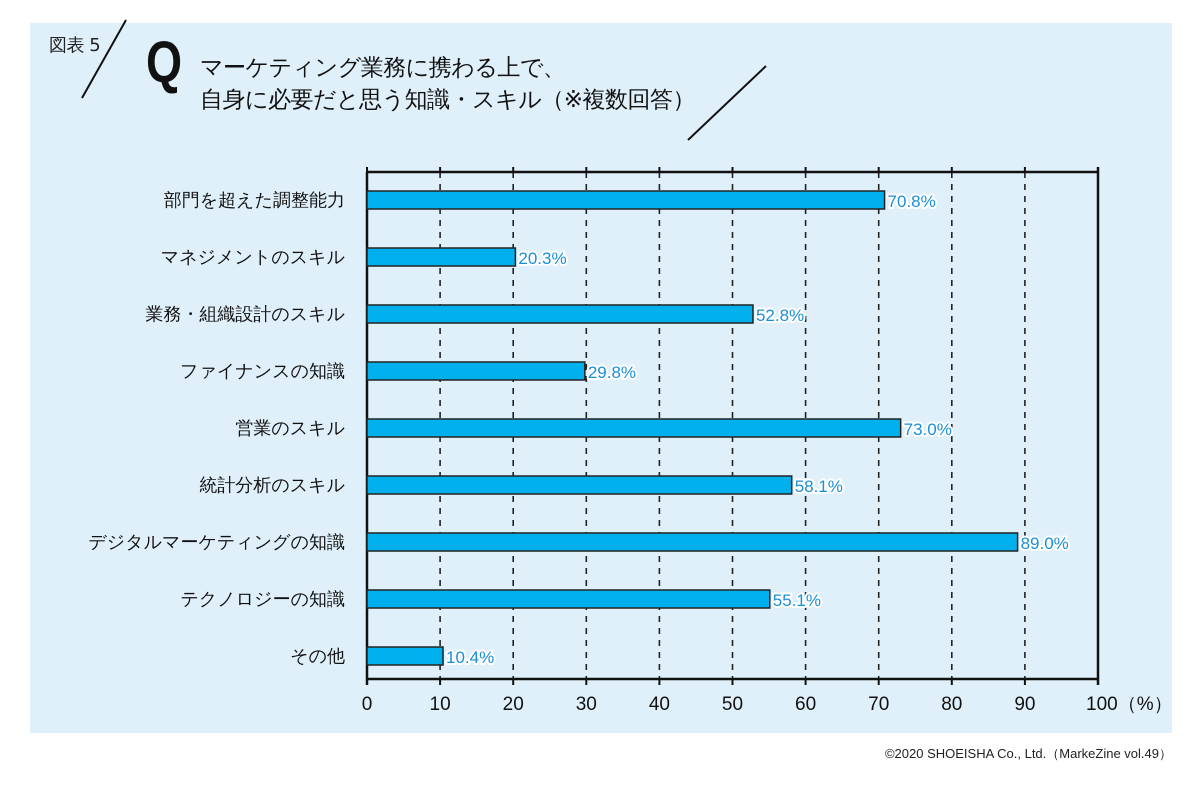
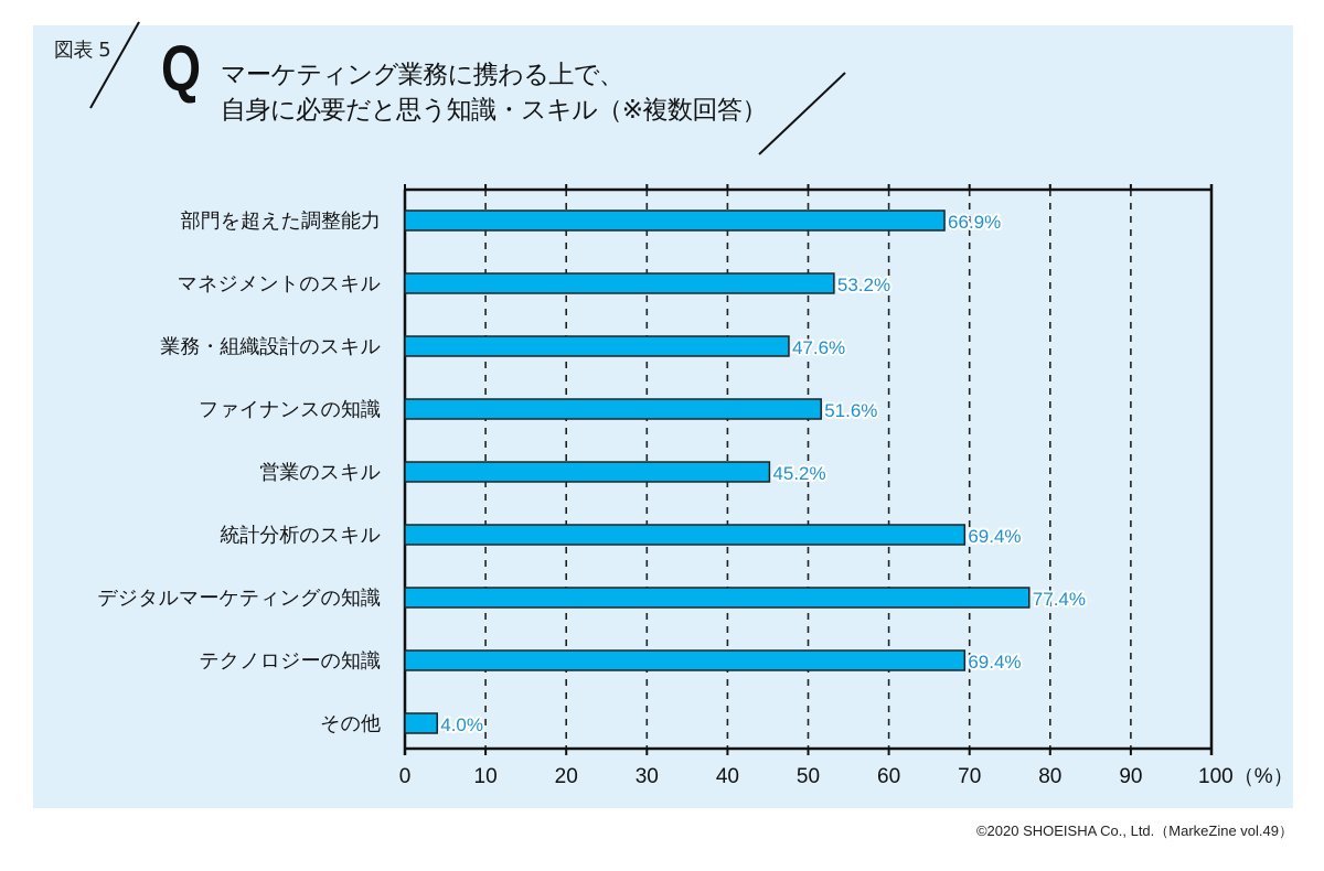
部門を超えた調整能力: 70.8% -> 66.9%
マネジメントのスキル: 20.3% -> 53.2%
業務・組織設計のスキル: 52.8% -> 47.6%
ファイナンスの知識: 29.8% -> 51.6%
営業のスキル: 73.0% -> 45.2%
統計分析のスキル: 58.1% -> 69.4%
デジタルマーケティングの知識: 89.0% -> 77.4%
テクノロジーの知識: 55.1% -> 69.4%
その他: 10.4% -> 4.0%
